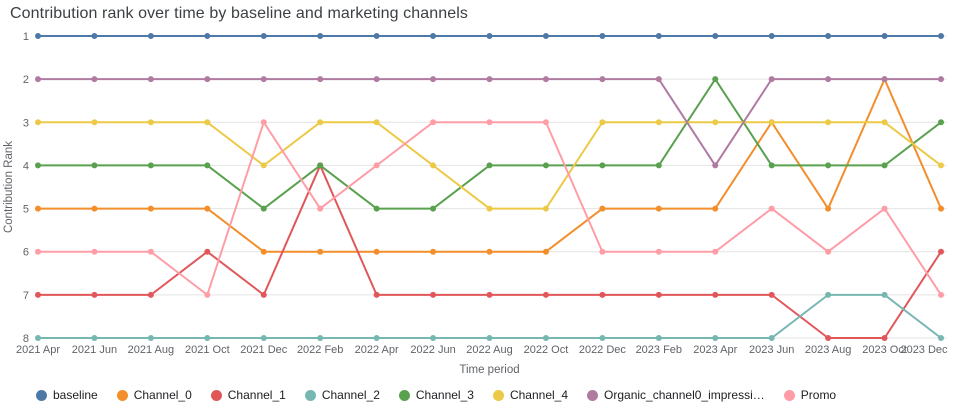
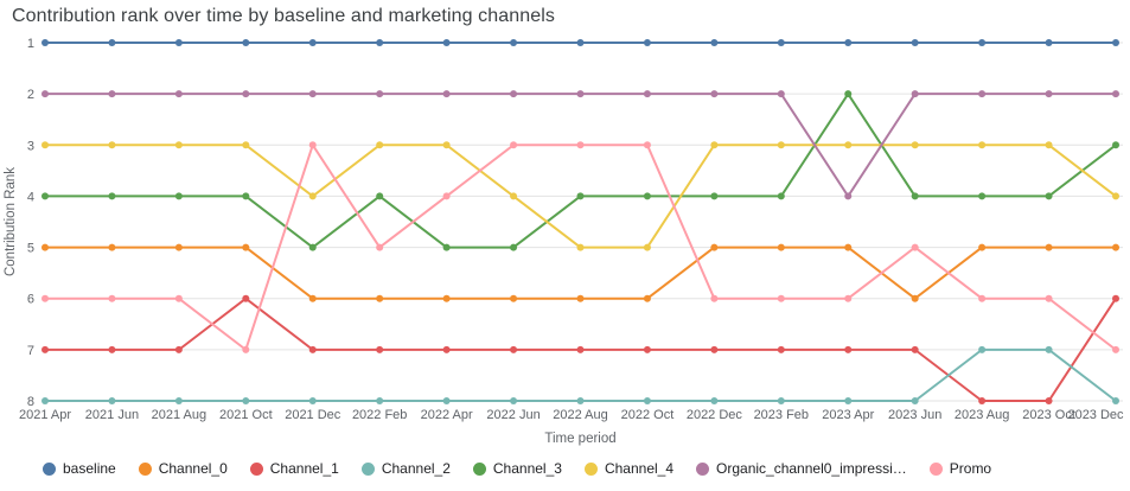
Channel_1/2022 Feb: 4 -> 7
Channel_0/2023 Jun: 3 -> 6
Channel_0/2023 Oct: 2 -> 5
Promo/2023 Oct: 5 -> 6
